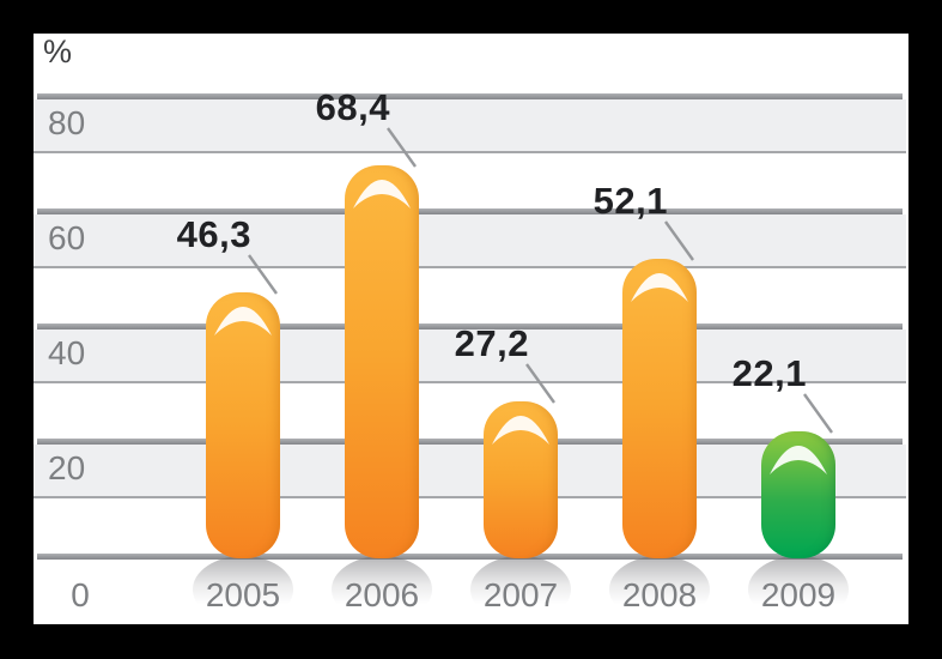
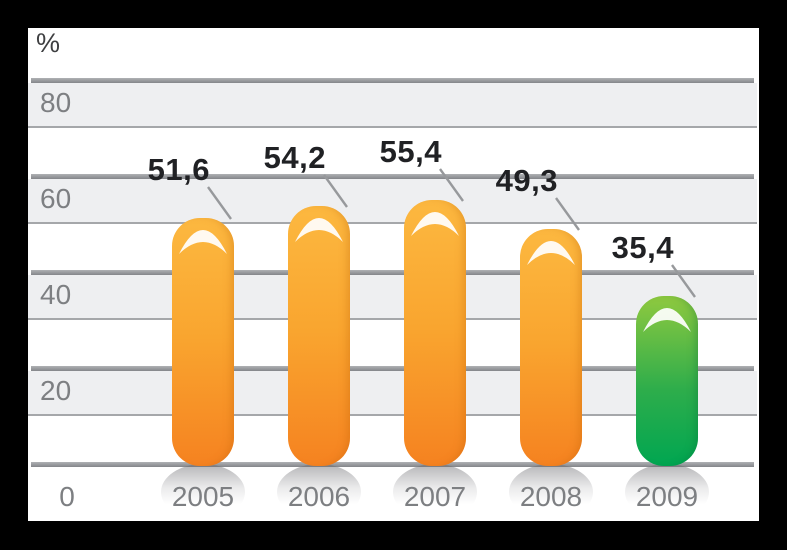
2005: 46,3 -> 51,6
2006: 68,4 -> 54,2
2007: 27,2 -> 55,4
2008: 52,1 -> 49,3
2009: 22,1 -> 35,4
